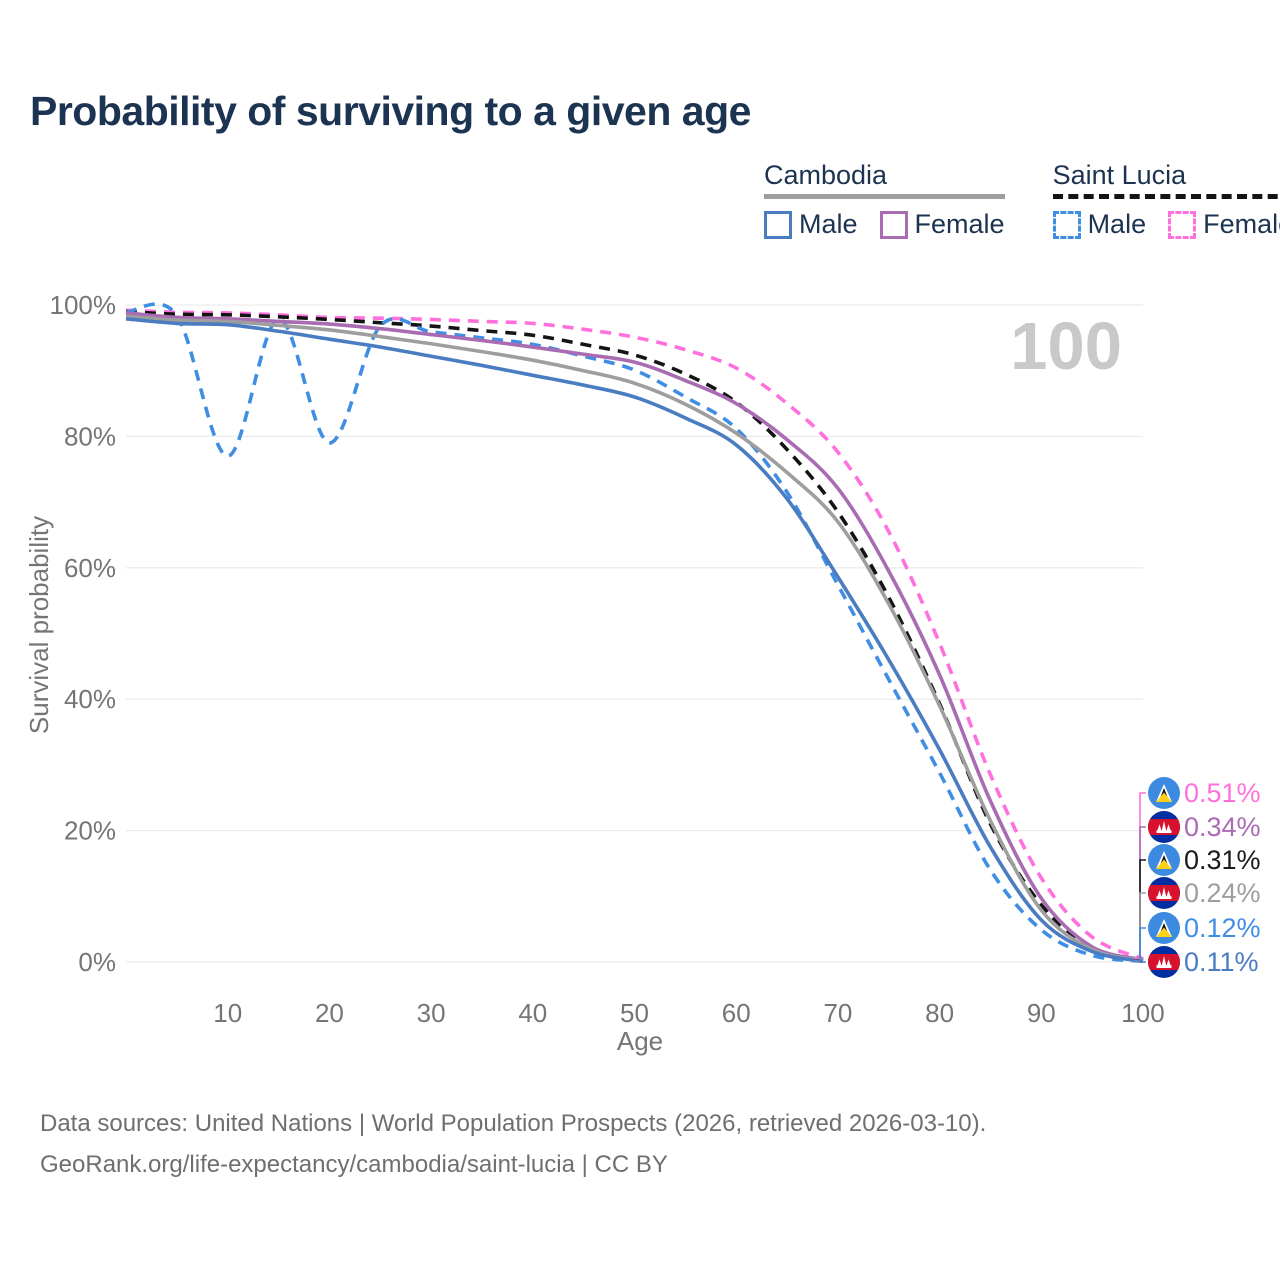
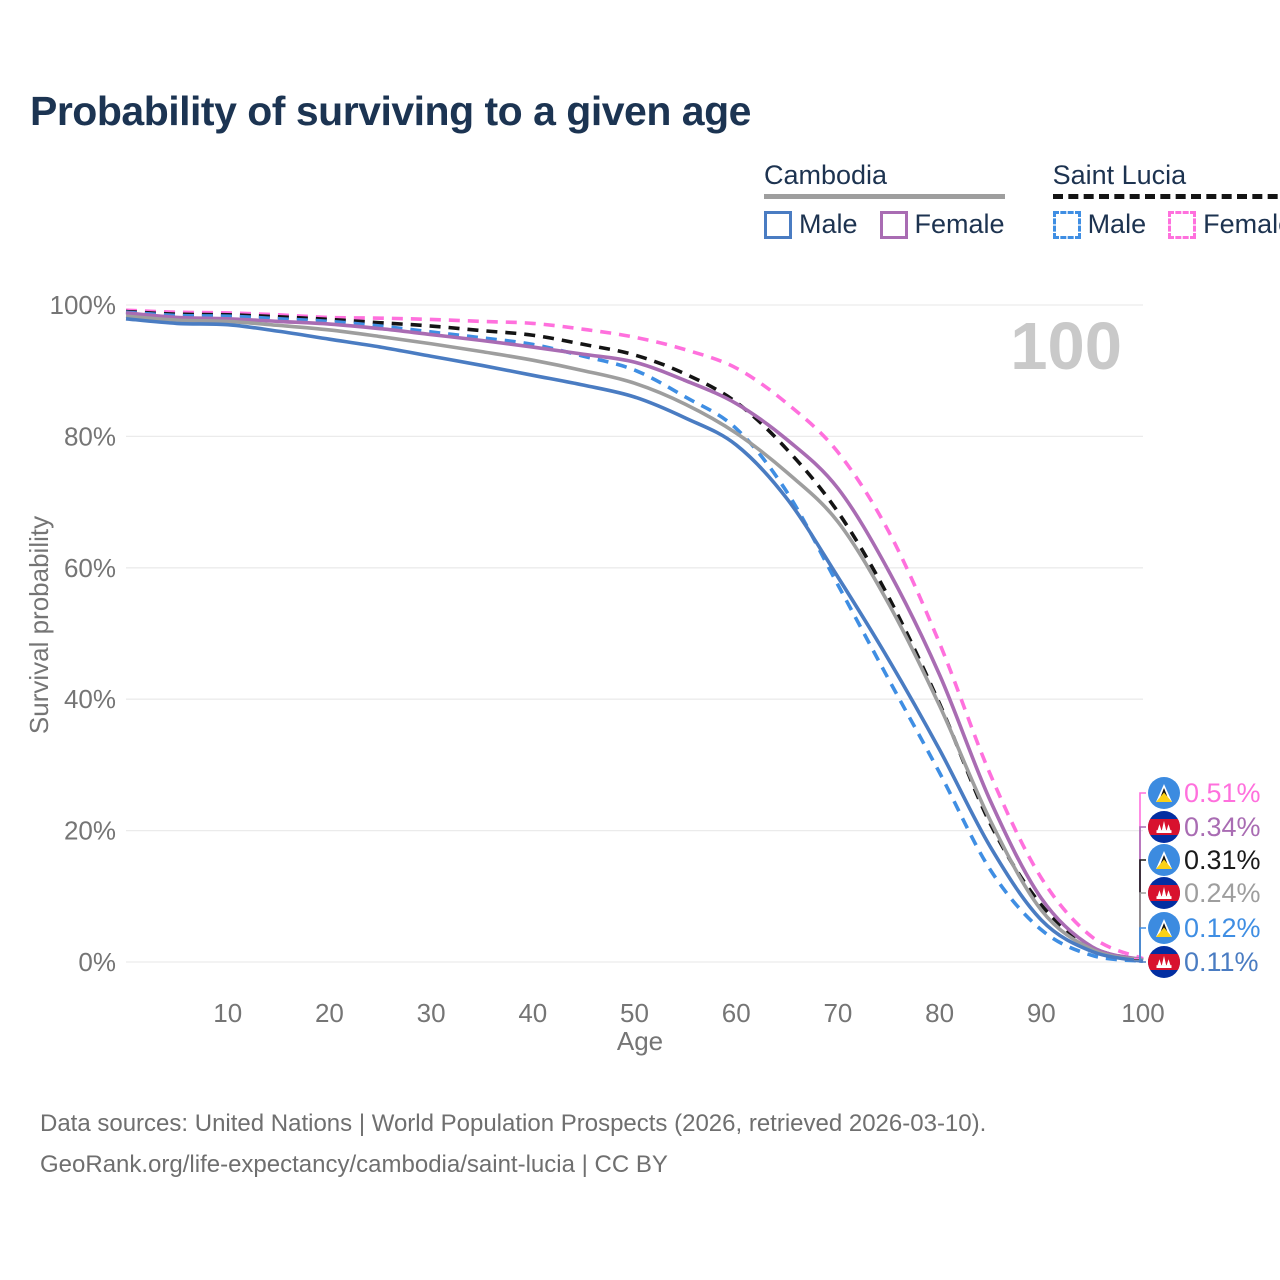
Saint Lucia Male/10: 77% -> 98%
Saint Lucia Male/20: 79% -> 98%
